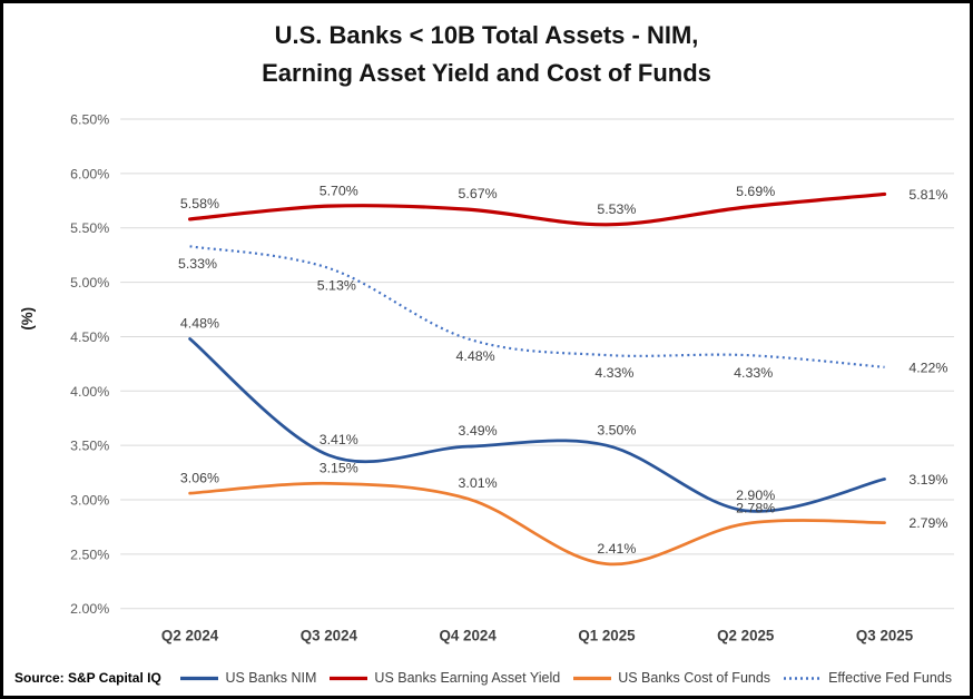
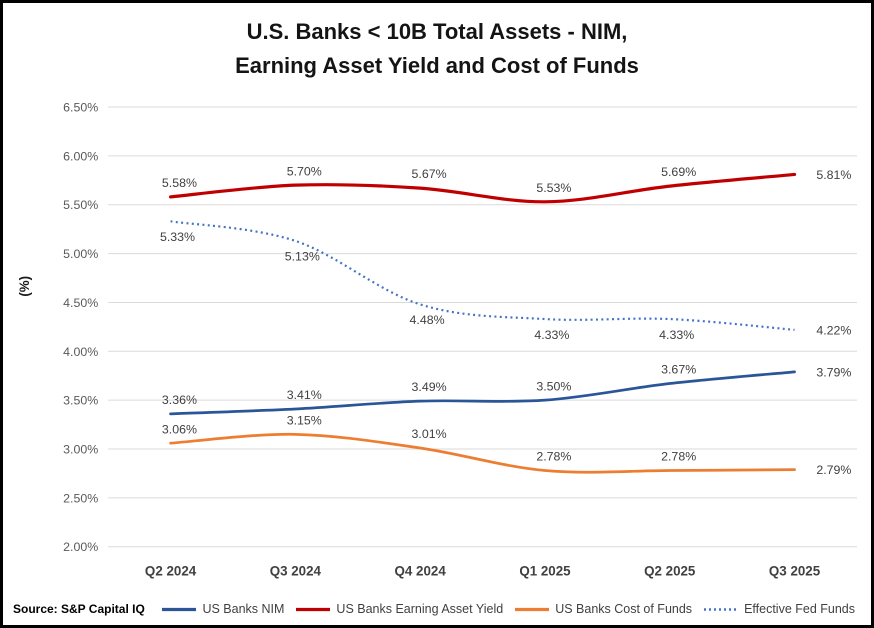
US Banks NIM/Q2 2024: 4.48% -> 3.36%
US Banks Cost of Funds/Q1 2025: 2.41% -> 2.78%
US Banks NIM/Q2 2025: 2.90% -> 3.67%
US Banks NIM/Q3 2025: 3.19% -> 3.79%
